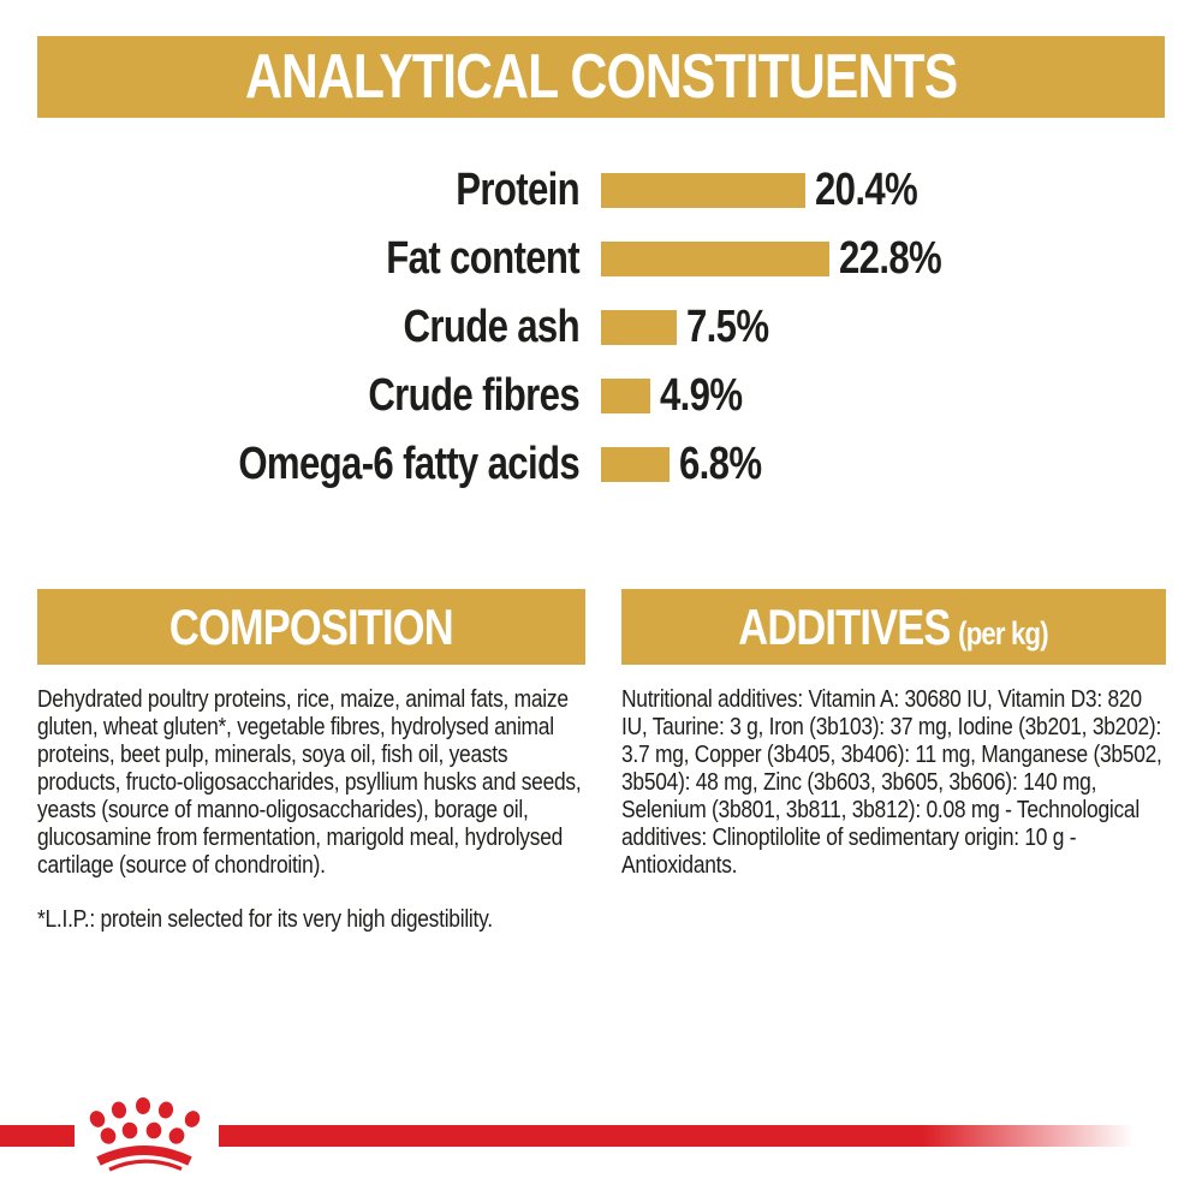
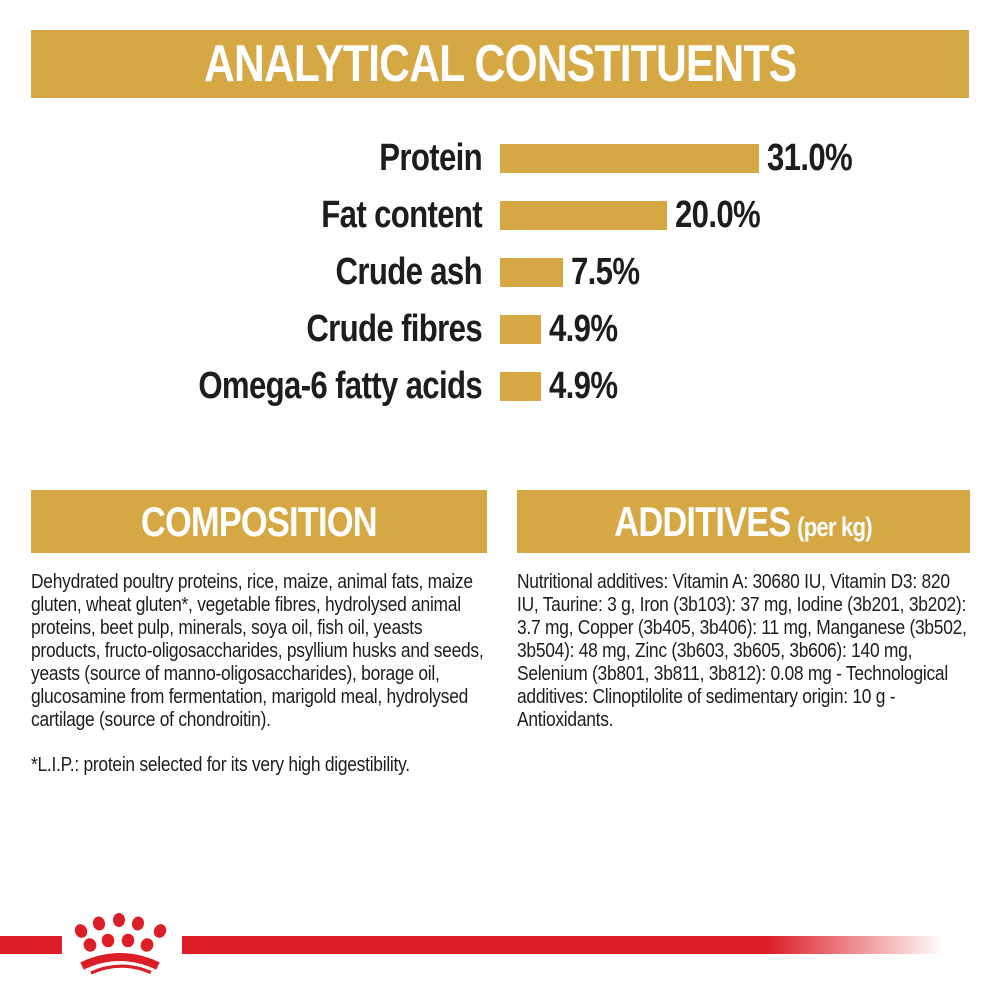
Protein: 20.4% -> 31.0%
Fat content: 22.8% -> 20.0%
Omega-6 fatty acids: 6.8% -> 4.9%
